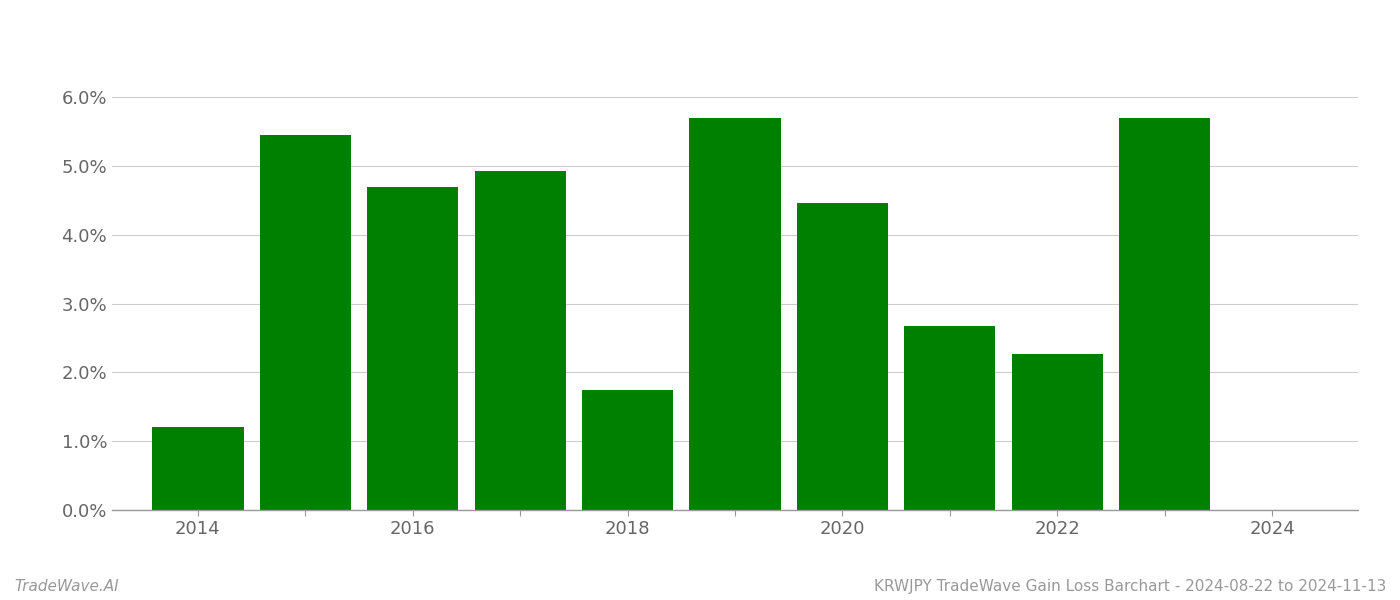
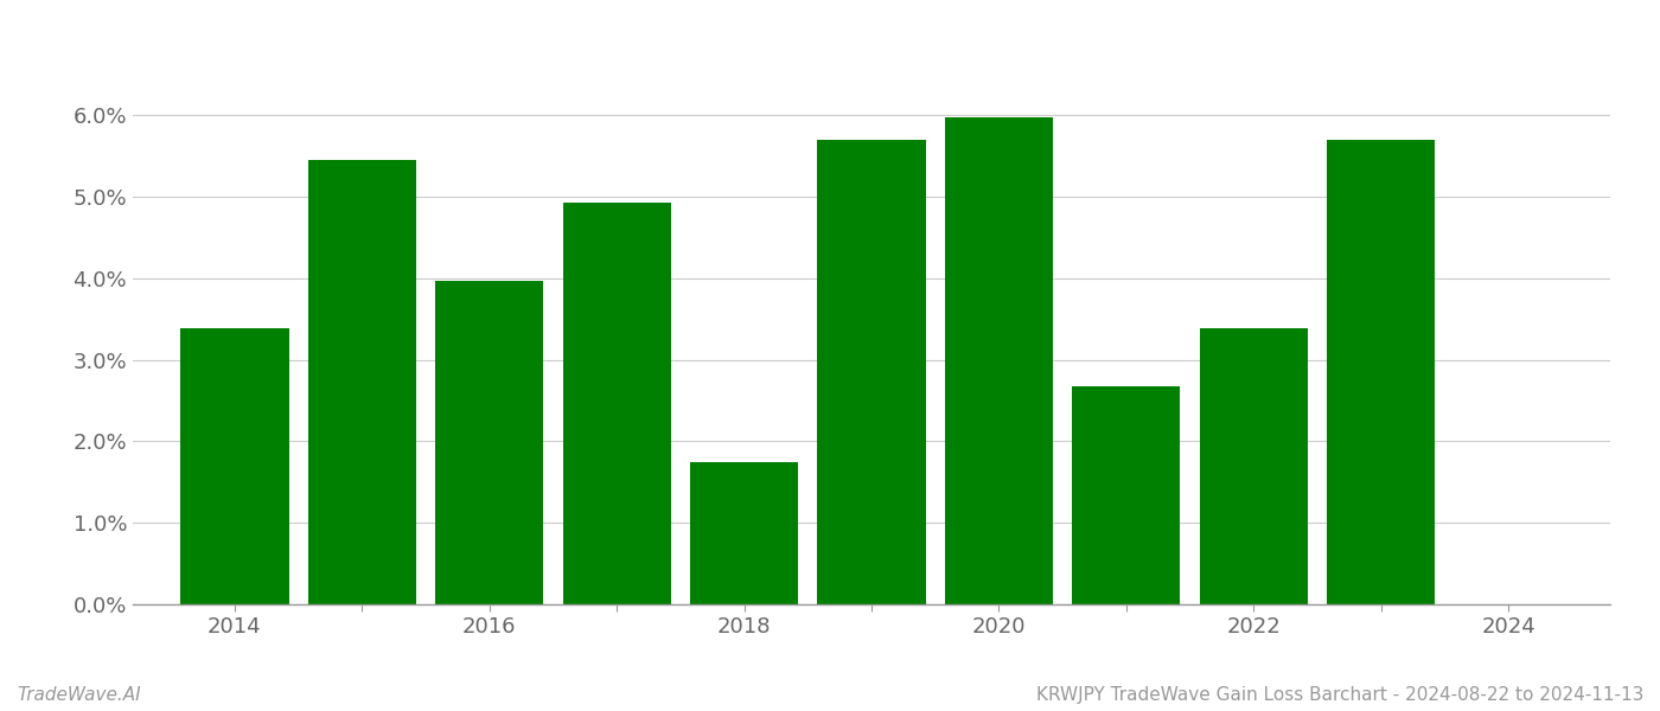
2014: 1.20% -> 3.38%
2016: 4.70% -> 3.97%
2020: 4.46% -> 5.97%
2022: 2.26% -> 3.38%
